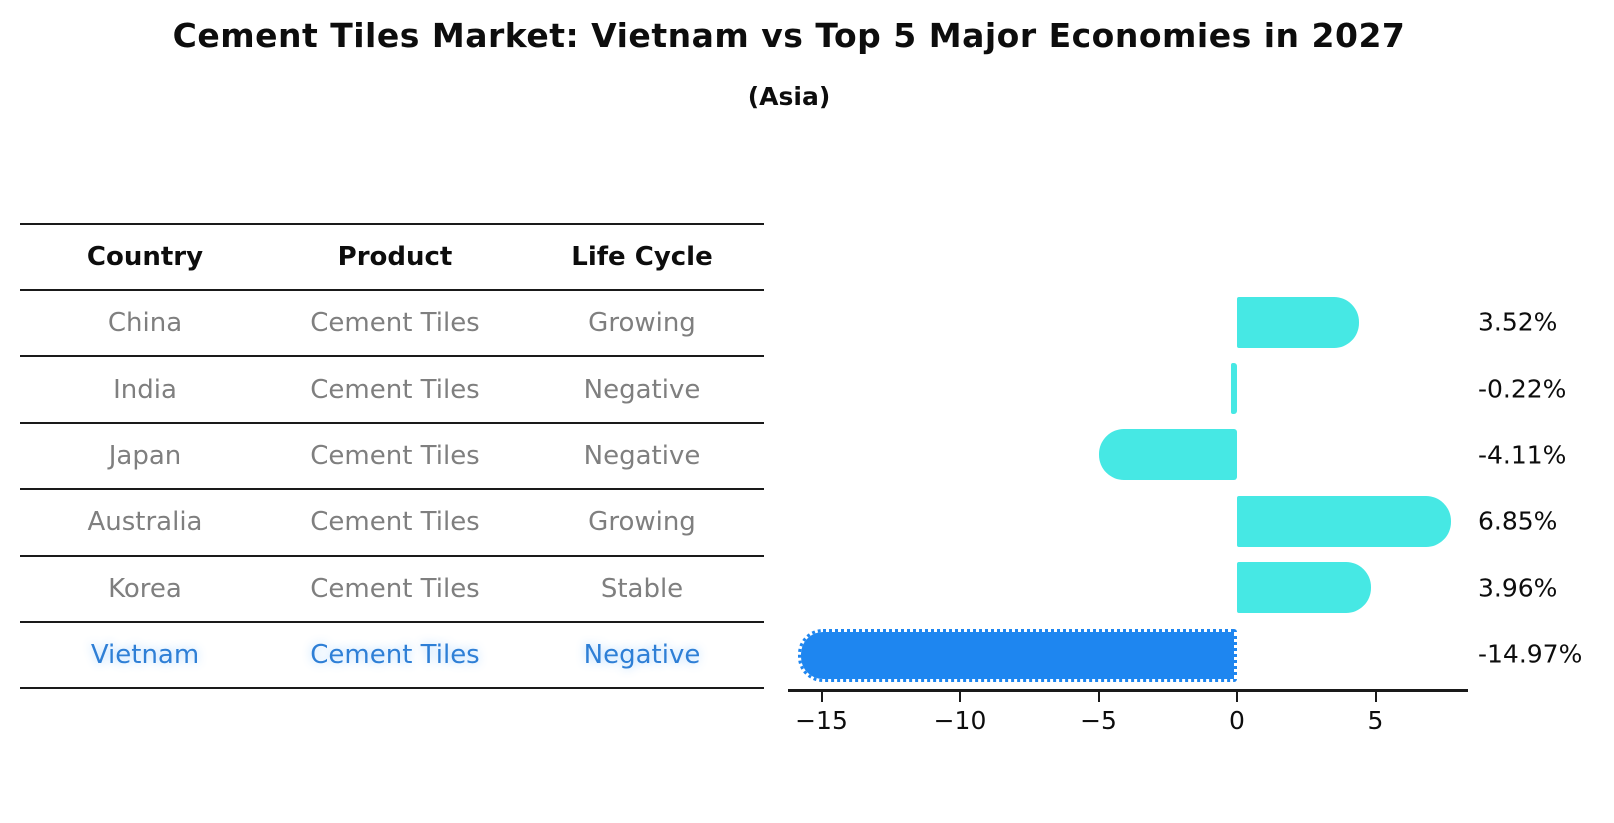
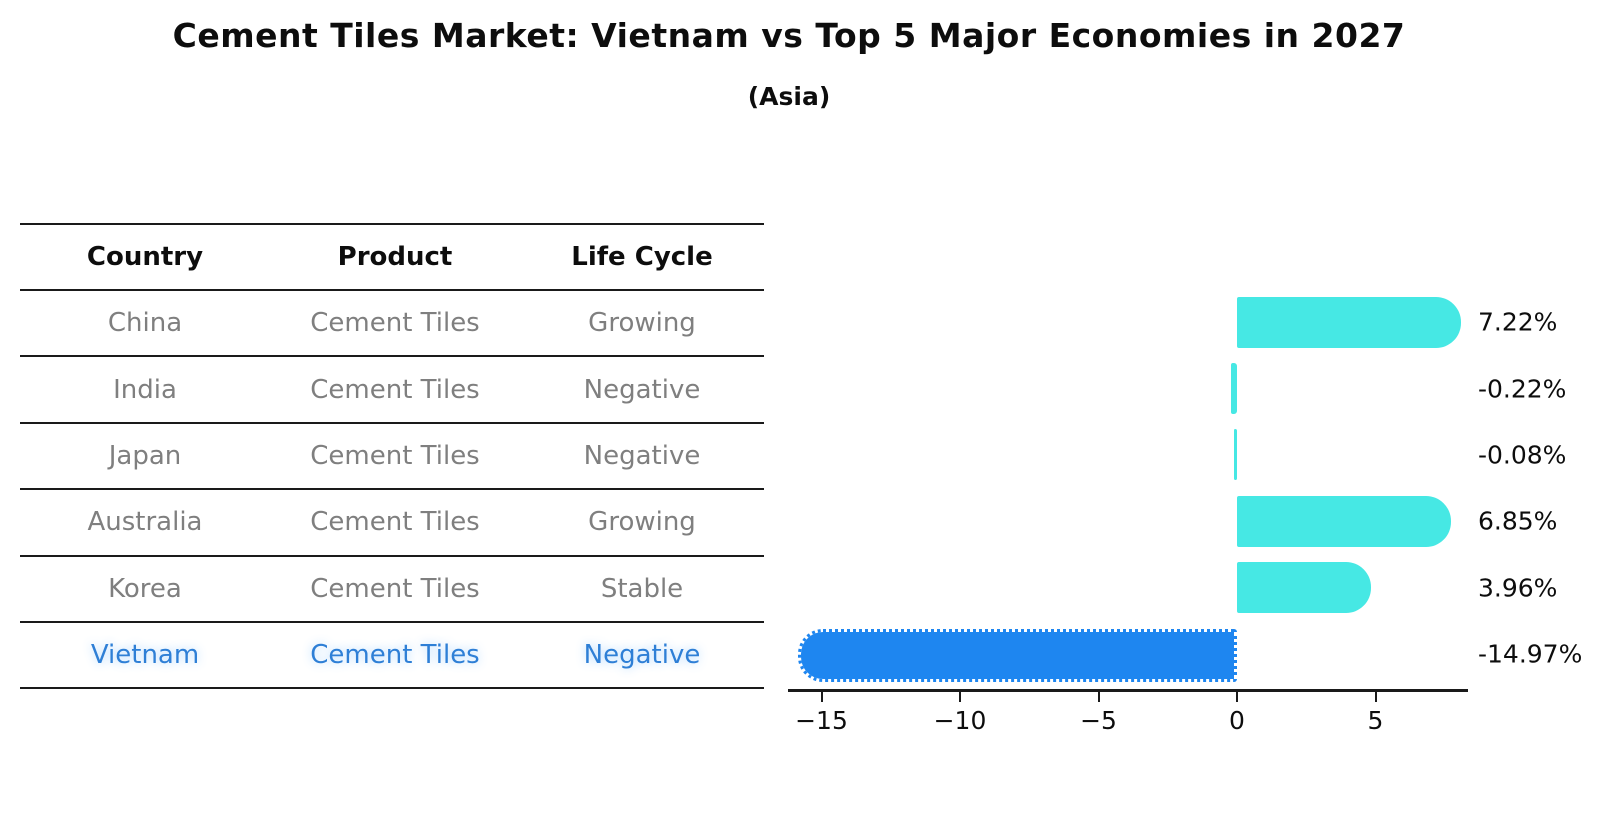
China: 3.52% -> 7.22%
Japan: -4.11% -> -0.08%
